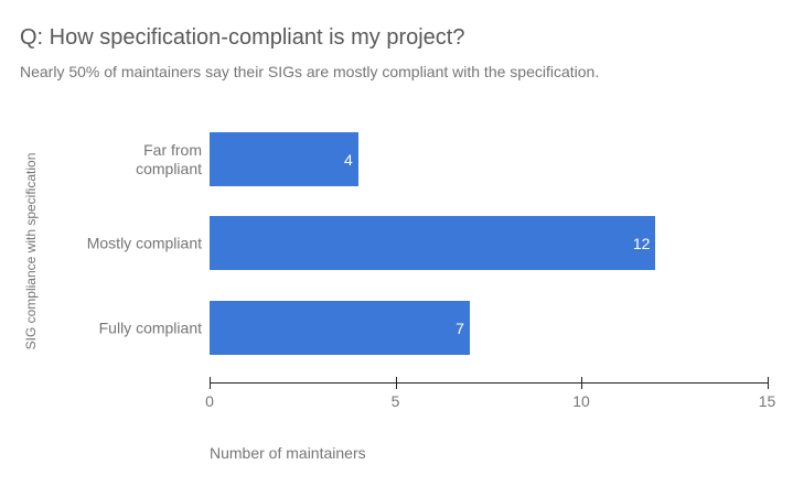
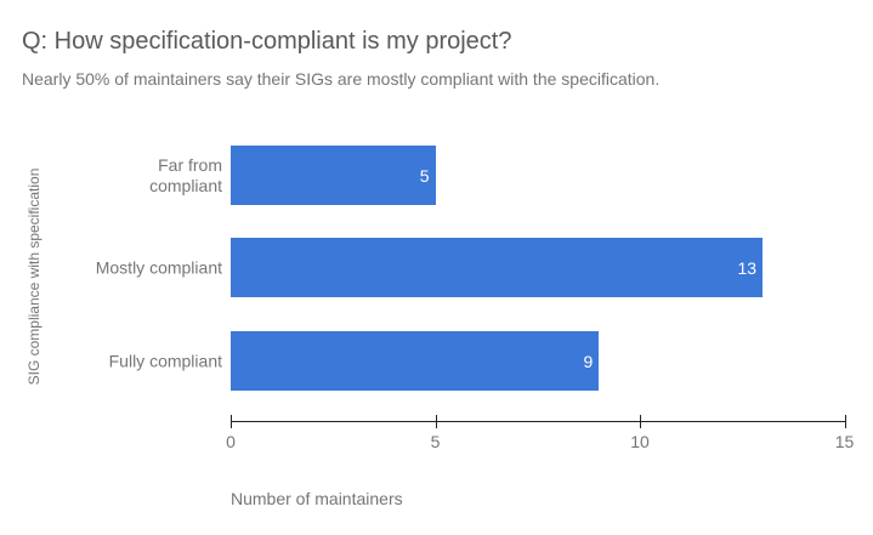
Far from compliant: 4 -> 5
Mostly compliant: 12 -> 13
Fully compliant: 7 -> 9
